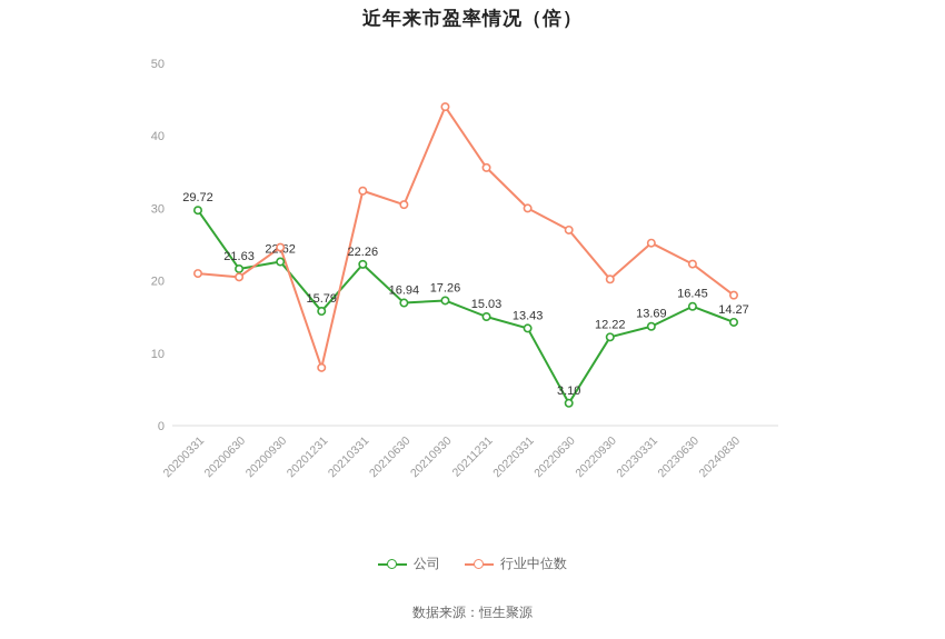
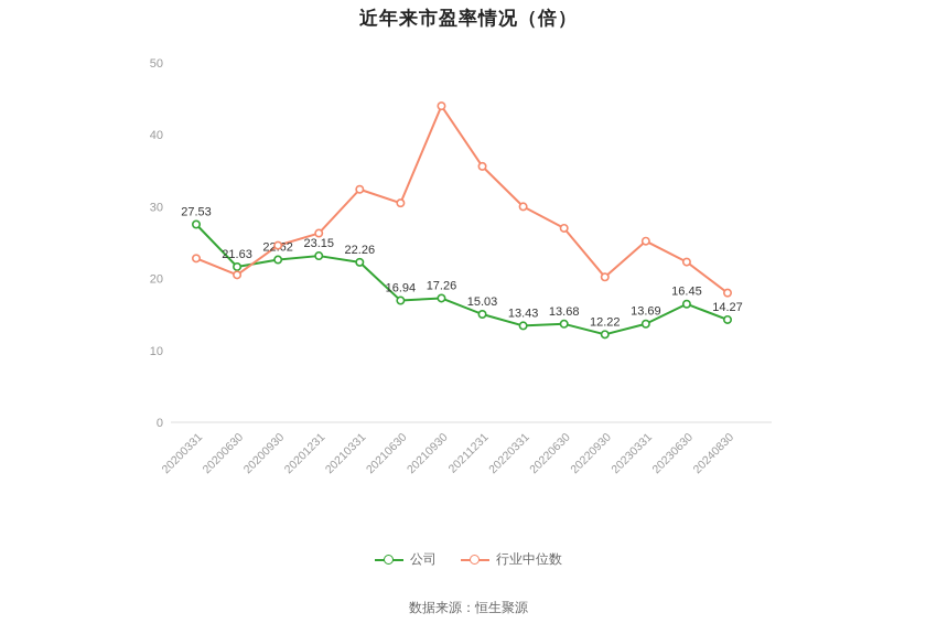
公司/20200331: 29.72 -> 27.53
行业中位数/20200331: 21 -> 23
公司/20201231: 15.79 -> 23.15
行业中位数/20201231: 8 -> 26
公司/20220630: 3.10 -> 13.68
